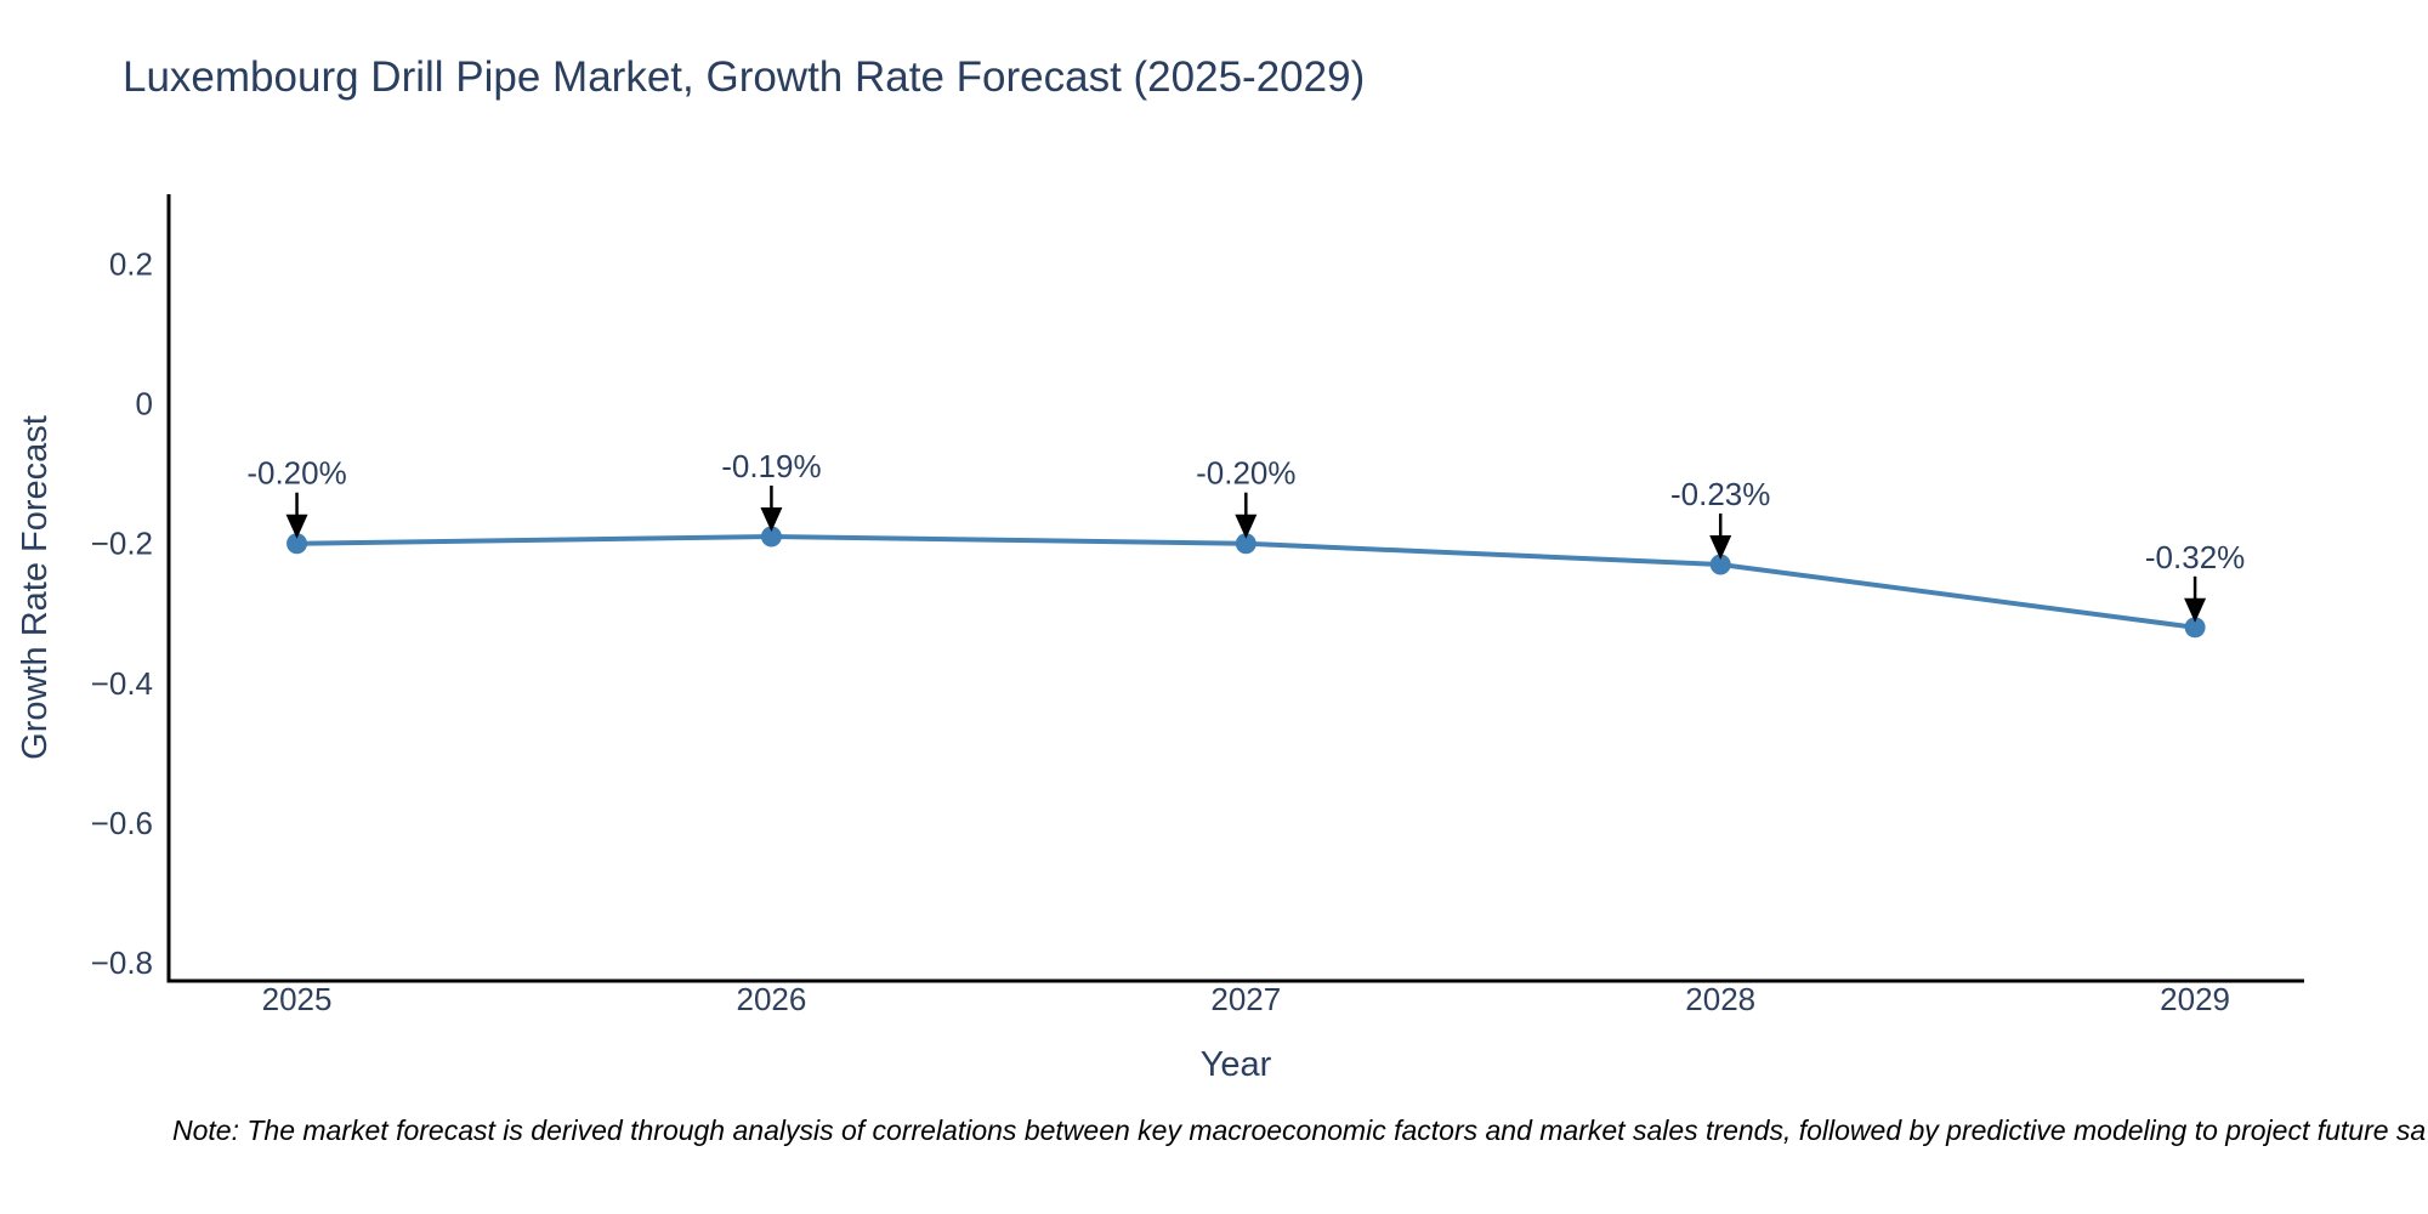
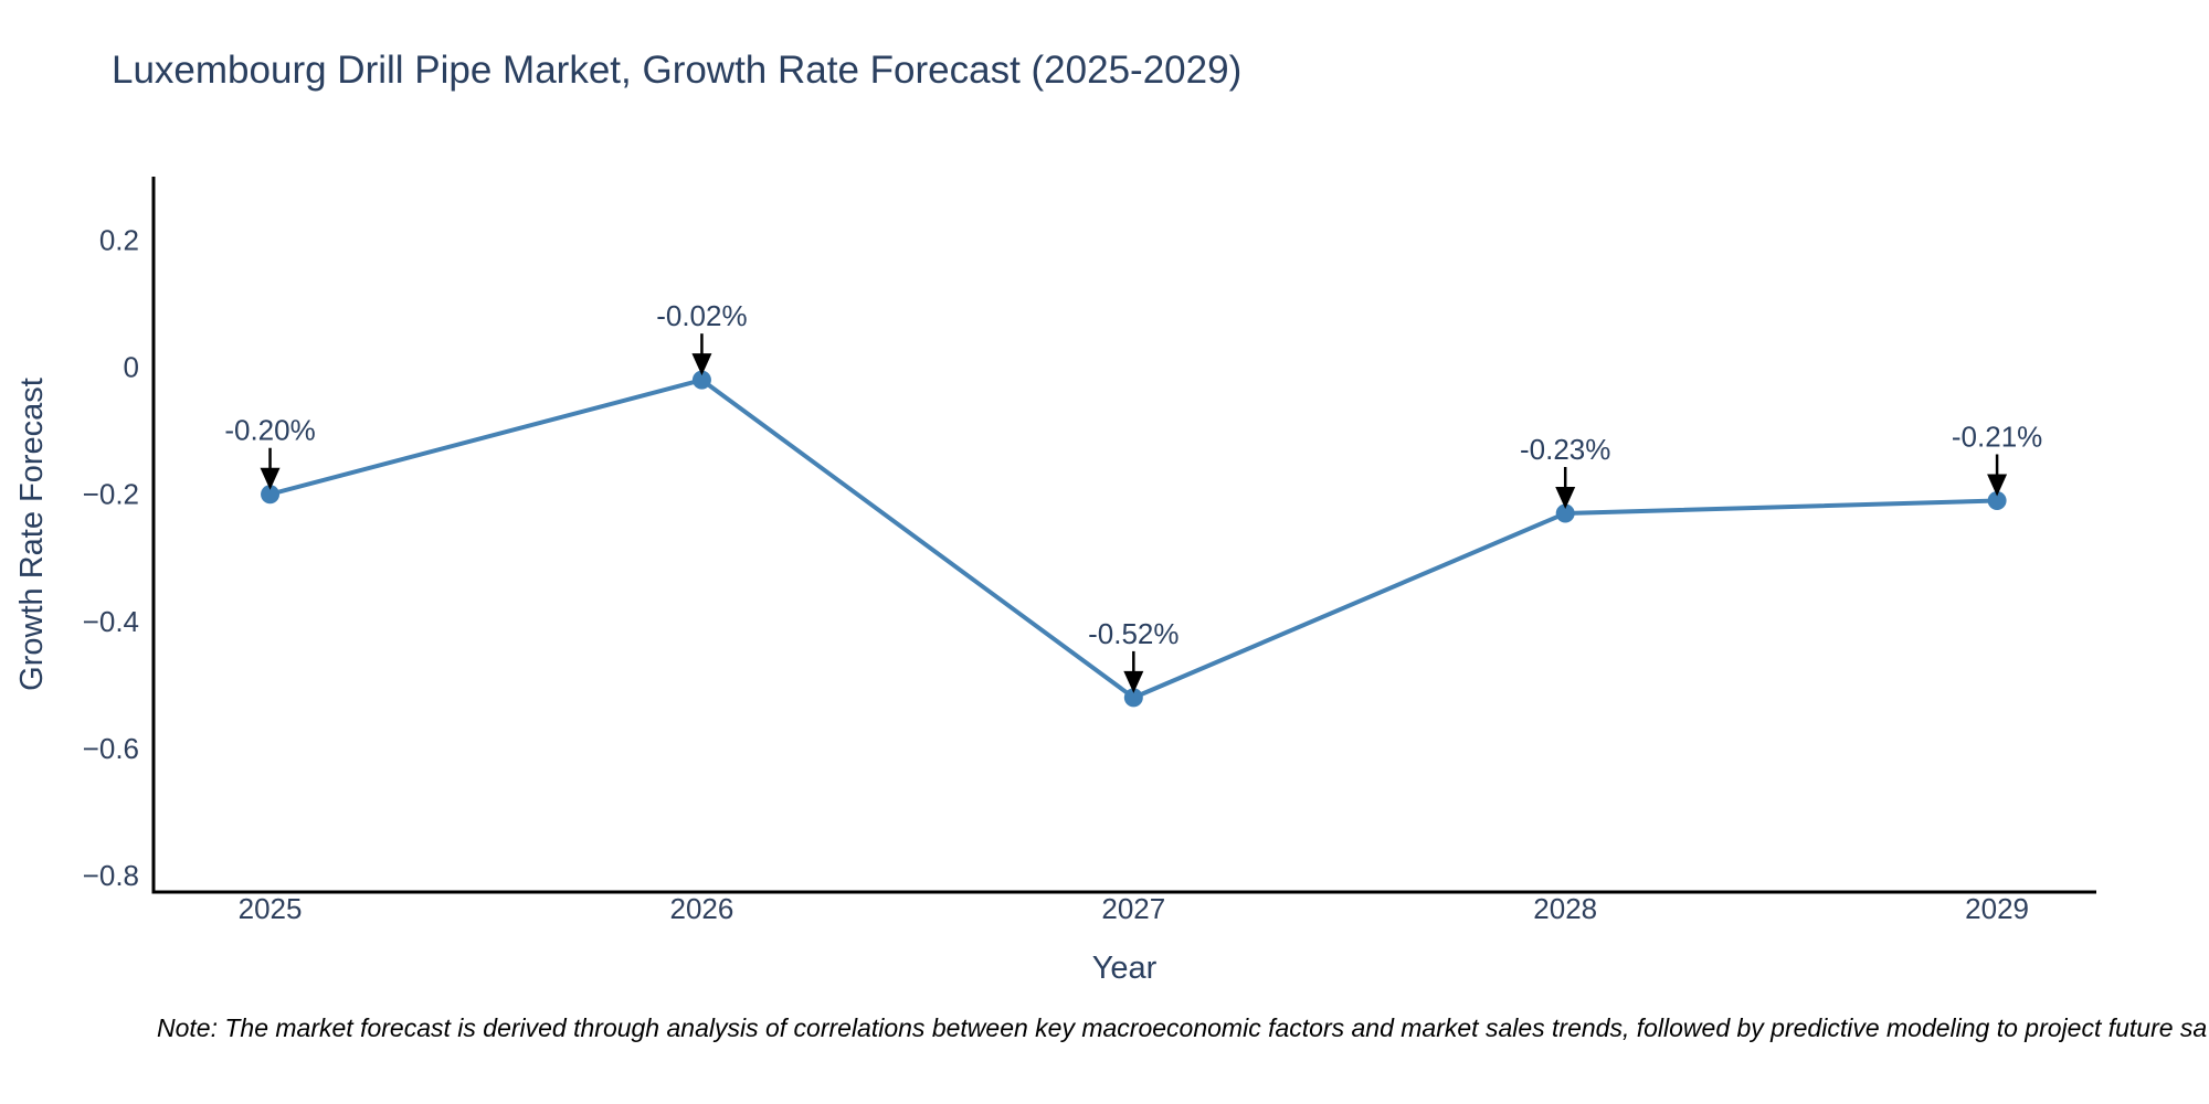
2026: -0.19% -> -0.02%
2027: -0.20% -> -0.52%
2029: -0.32% -> -0.21%
